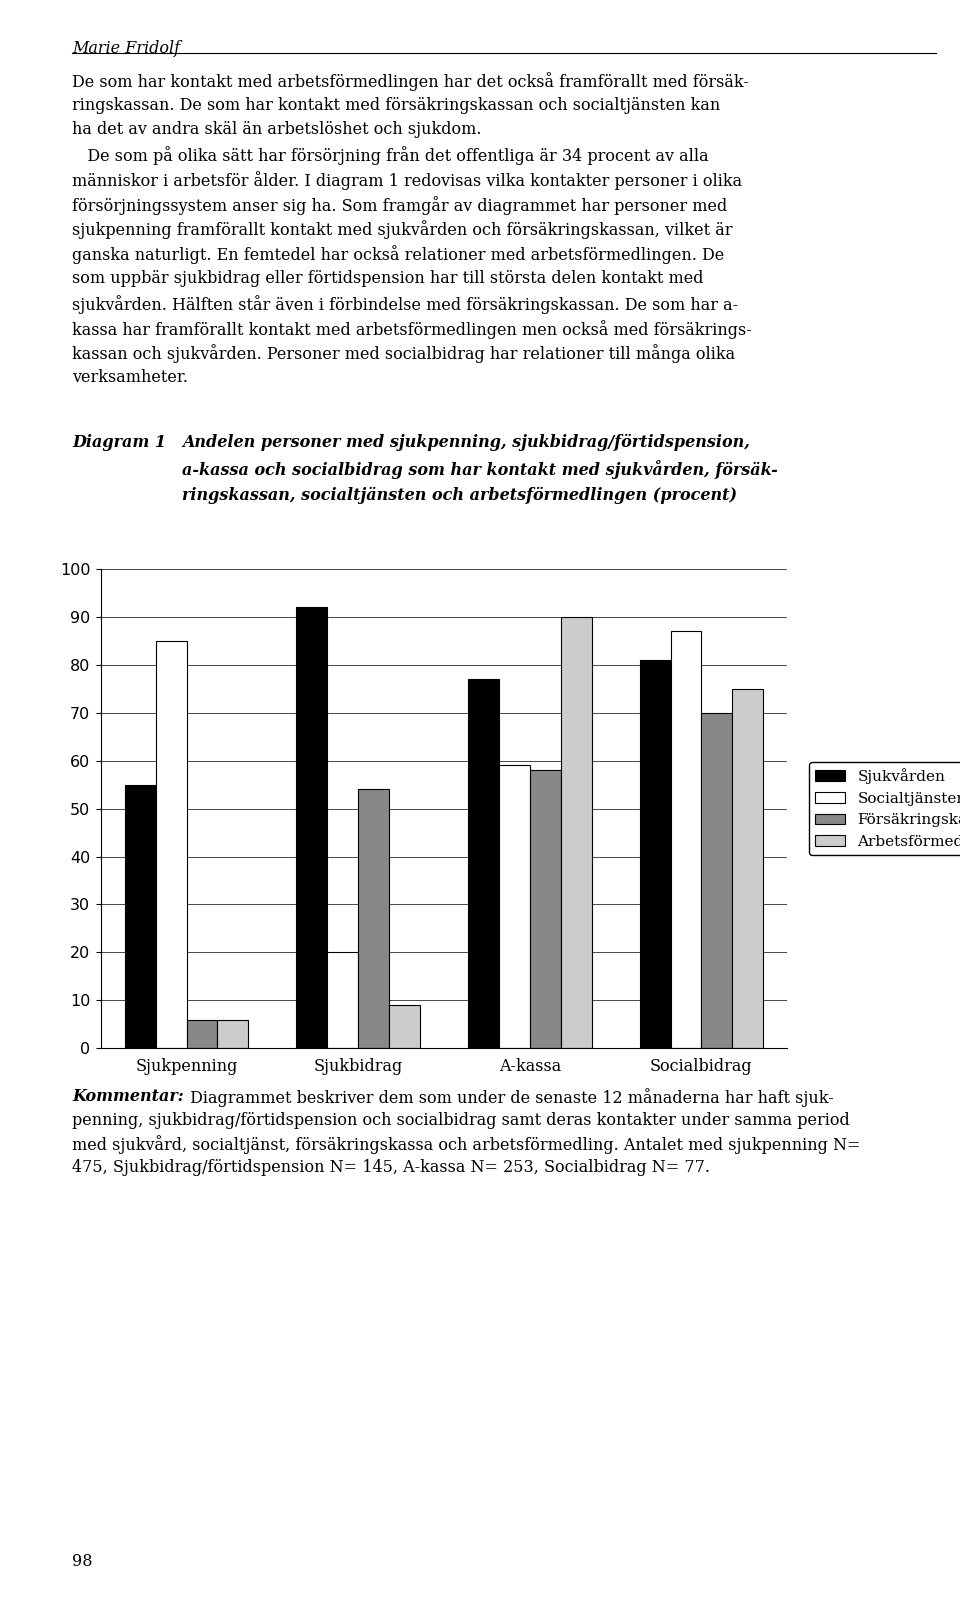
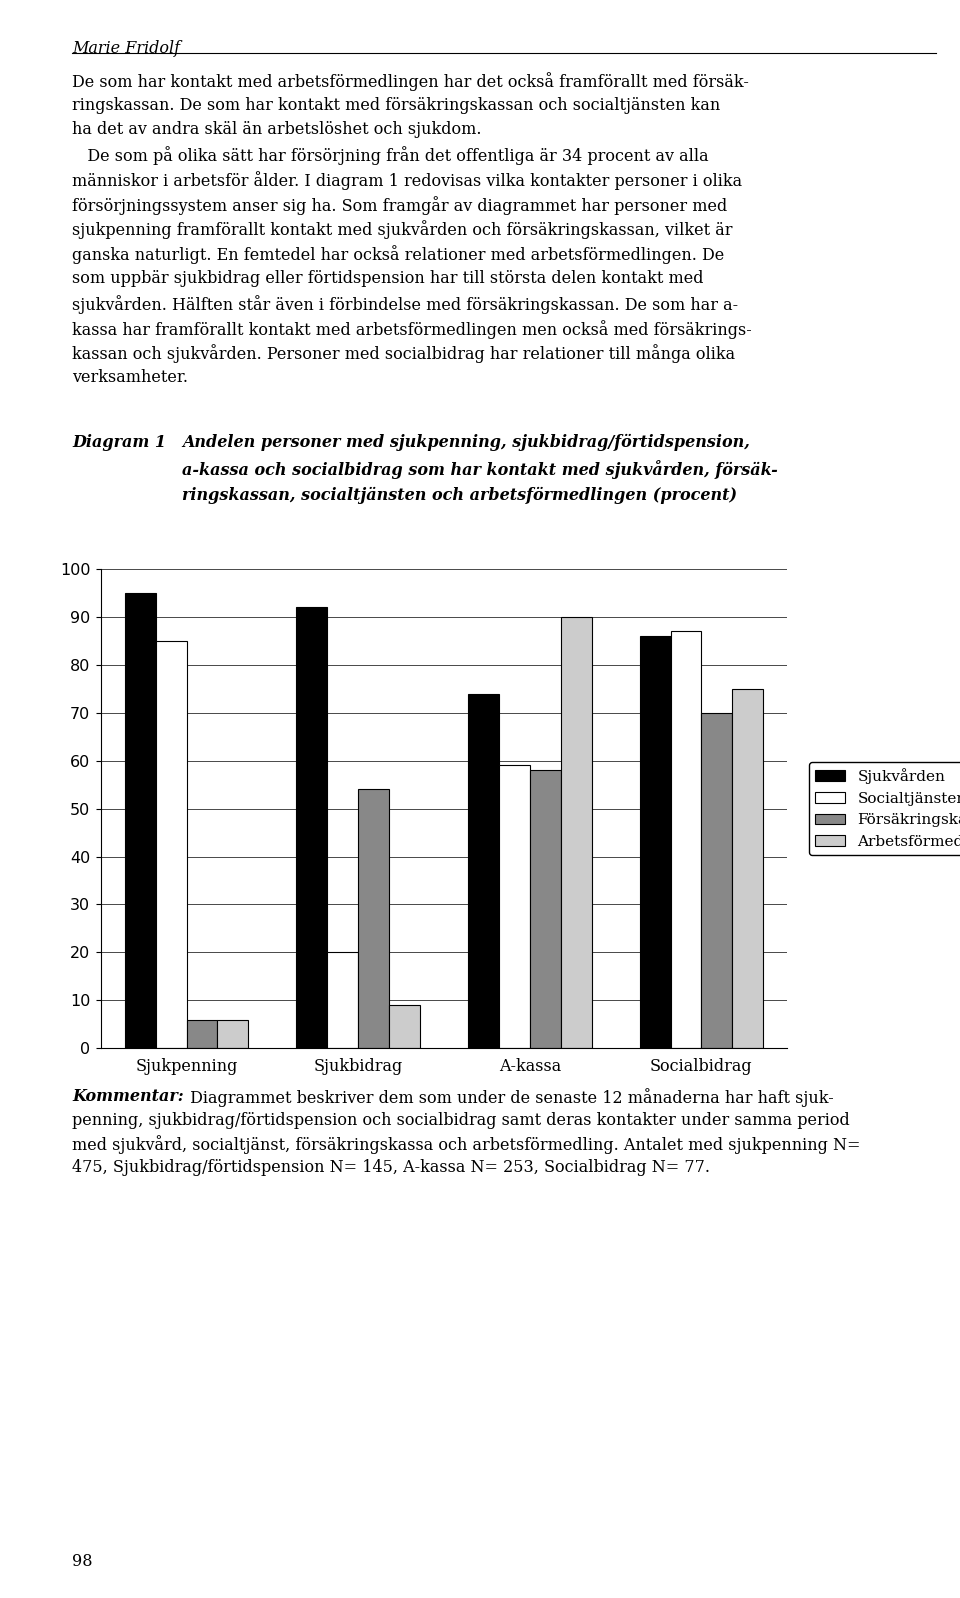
Sjukvården/Sjukpenning: 55 -> 95
Sjukvården/A-kassa: 77 -> 74
Sjukvården/Socialbidrag: 81 -> 86
